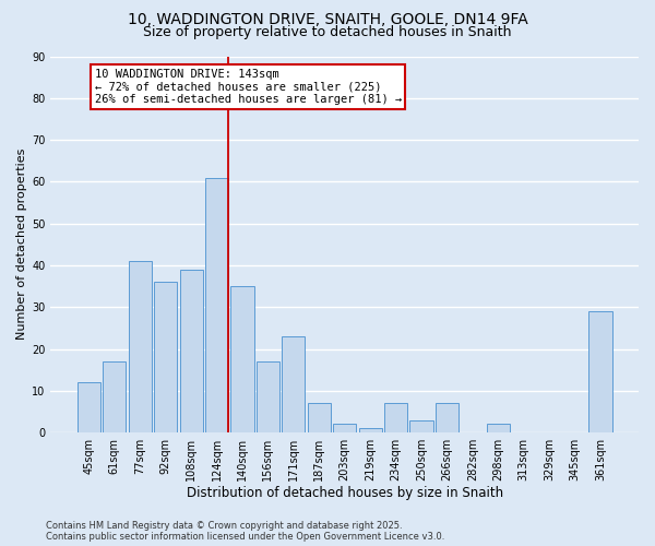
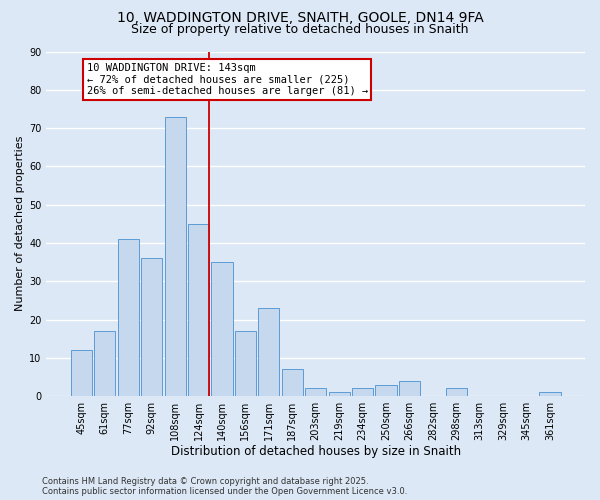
108sqm: 39 -> 73
124sqm: 61 -> 45
234sqm: 7 -> 2
266sqm: 7 -> 4
361sqm: 29 -> 1
